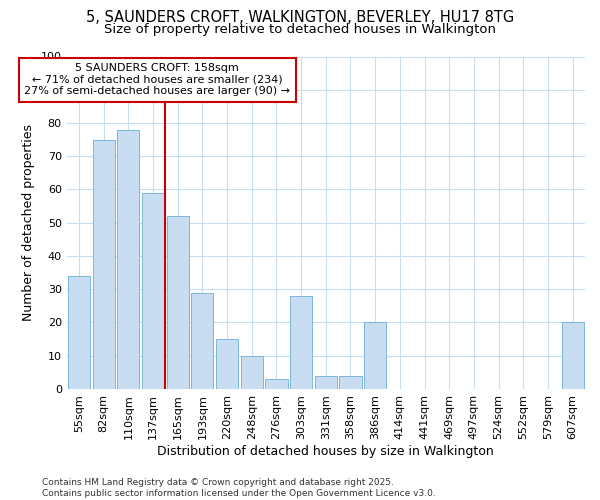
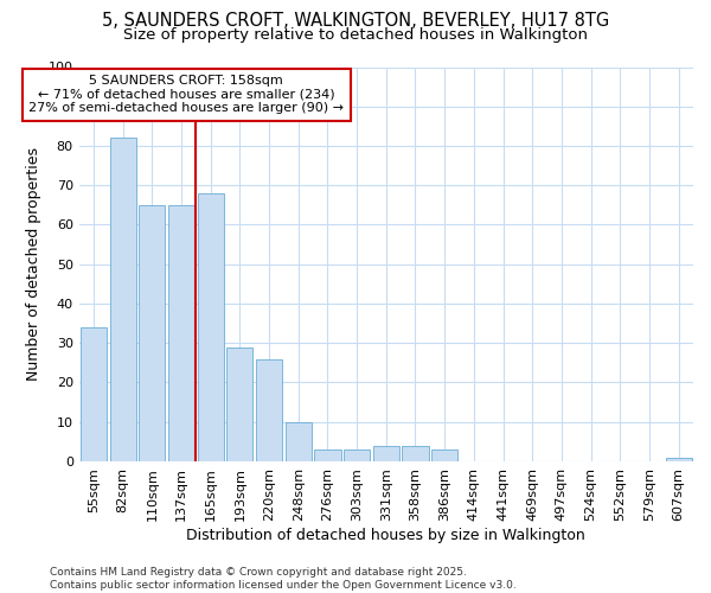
82sqm: 75 -> 82
110sqm: 78 -> 65
137sqm: 59 -> 65
165sqm: 52 -> 68
220sqm: 15 -> 26
303sqm: 28 -> 3
386sqm: 20 -> 3
607sqm: 20 -> 1
